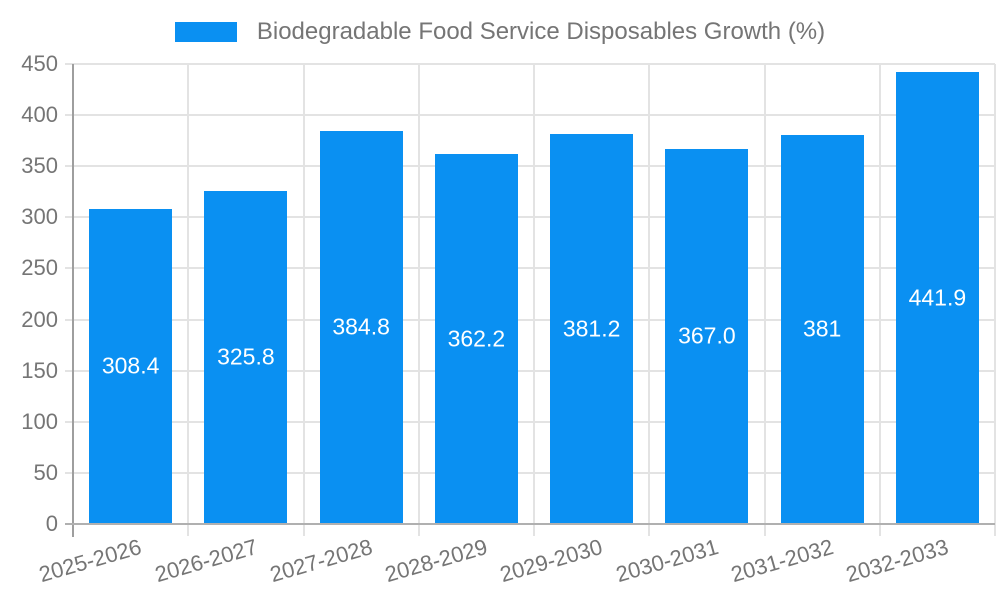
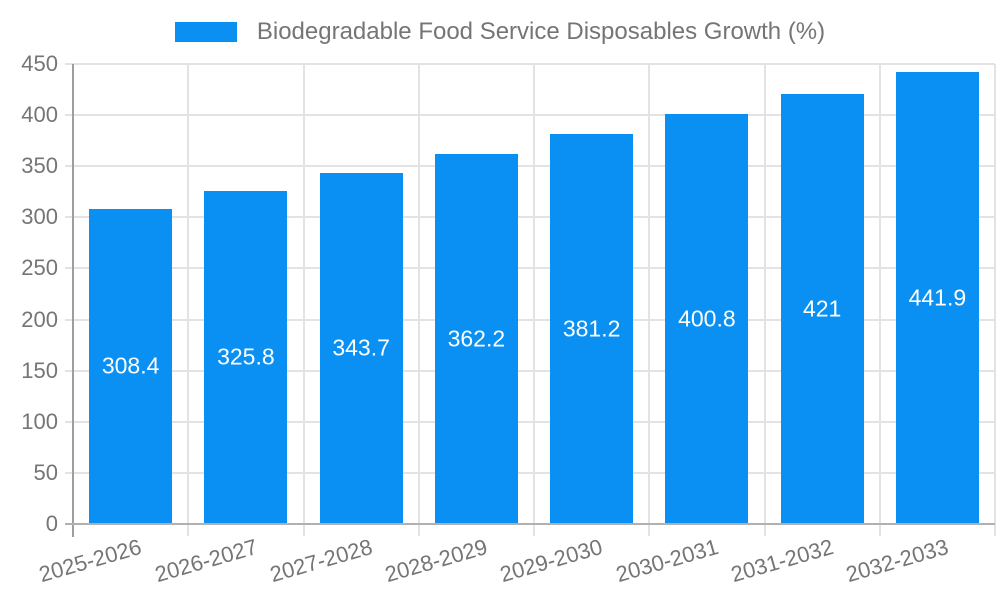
2027-2028: 384.8 -> 343.7
2030-2031: 367.0 -> 400.8
2031-2032: 381 -> 421
